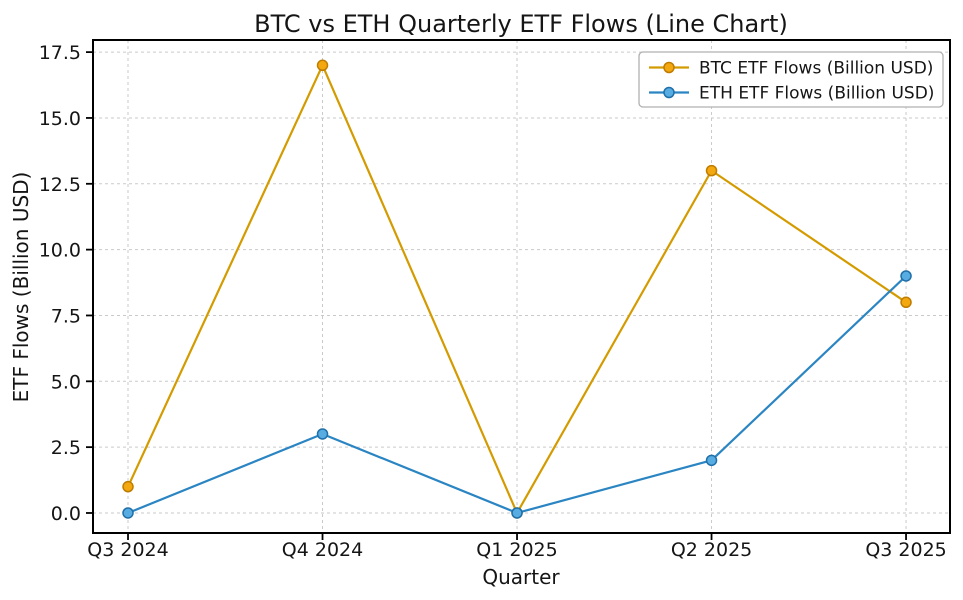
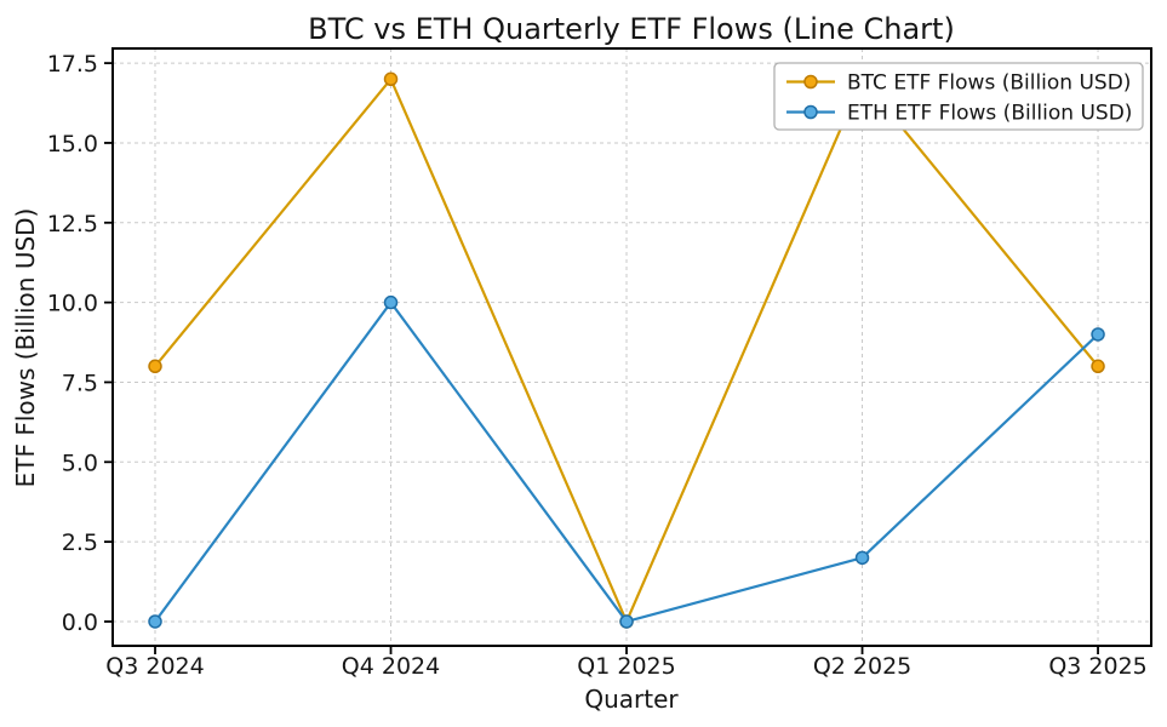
BTC ETF Flows (Billion USD)/Q3 2024: 1 -> 8
ETH ETF Flows (Billion USD)/Q4 2024: 3 -> 10
BTC ETF Flows (Billion USD)/Q2 2025: 13 -> 17
